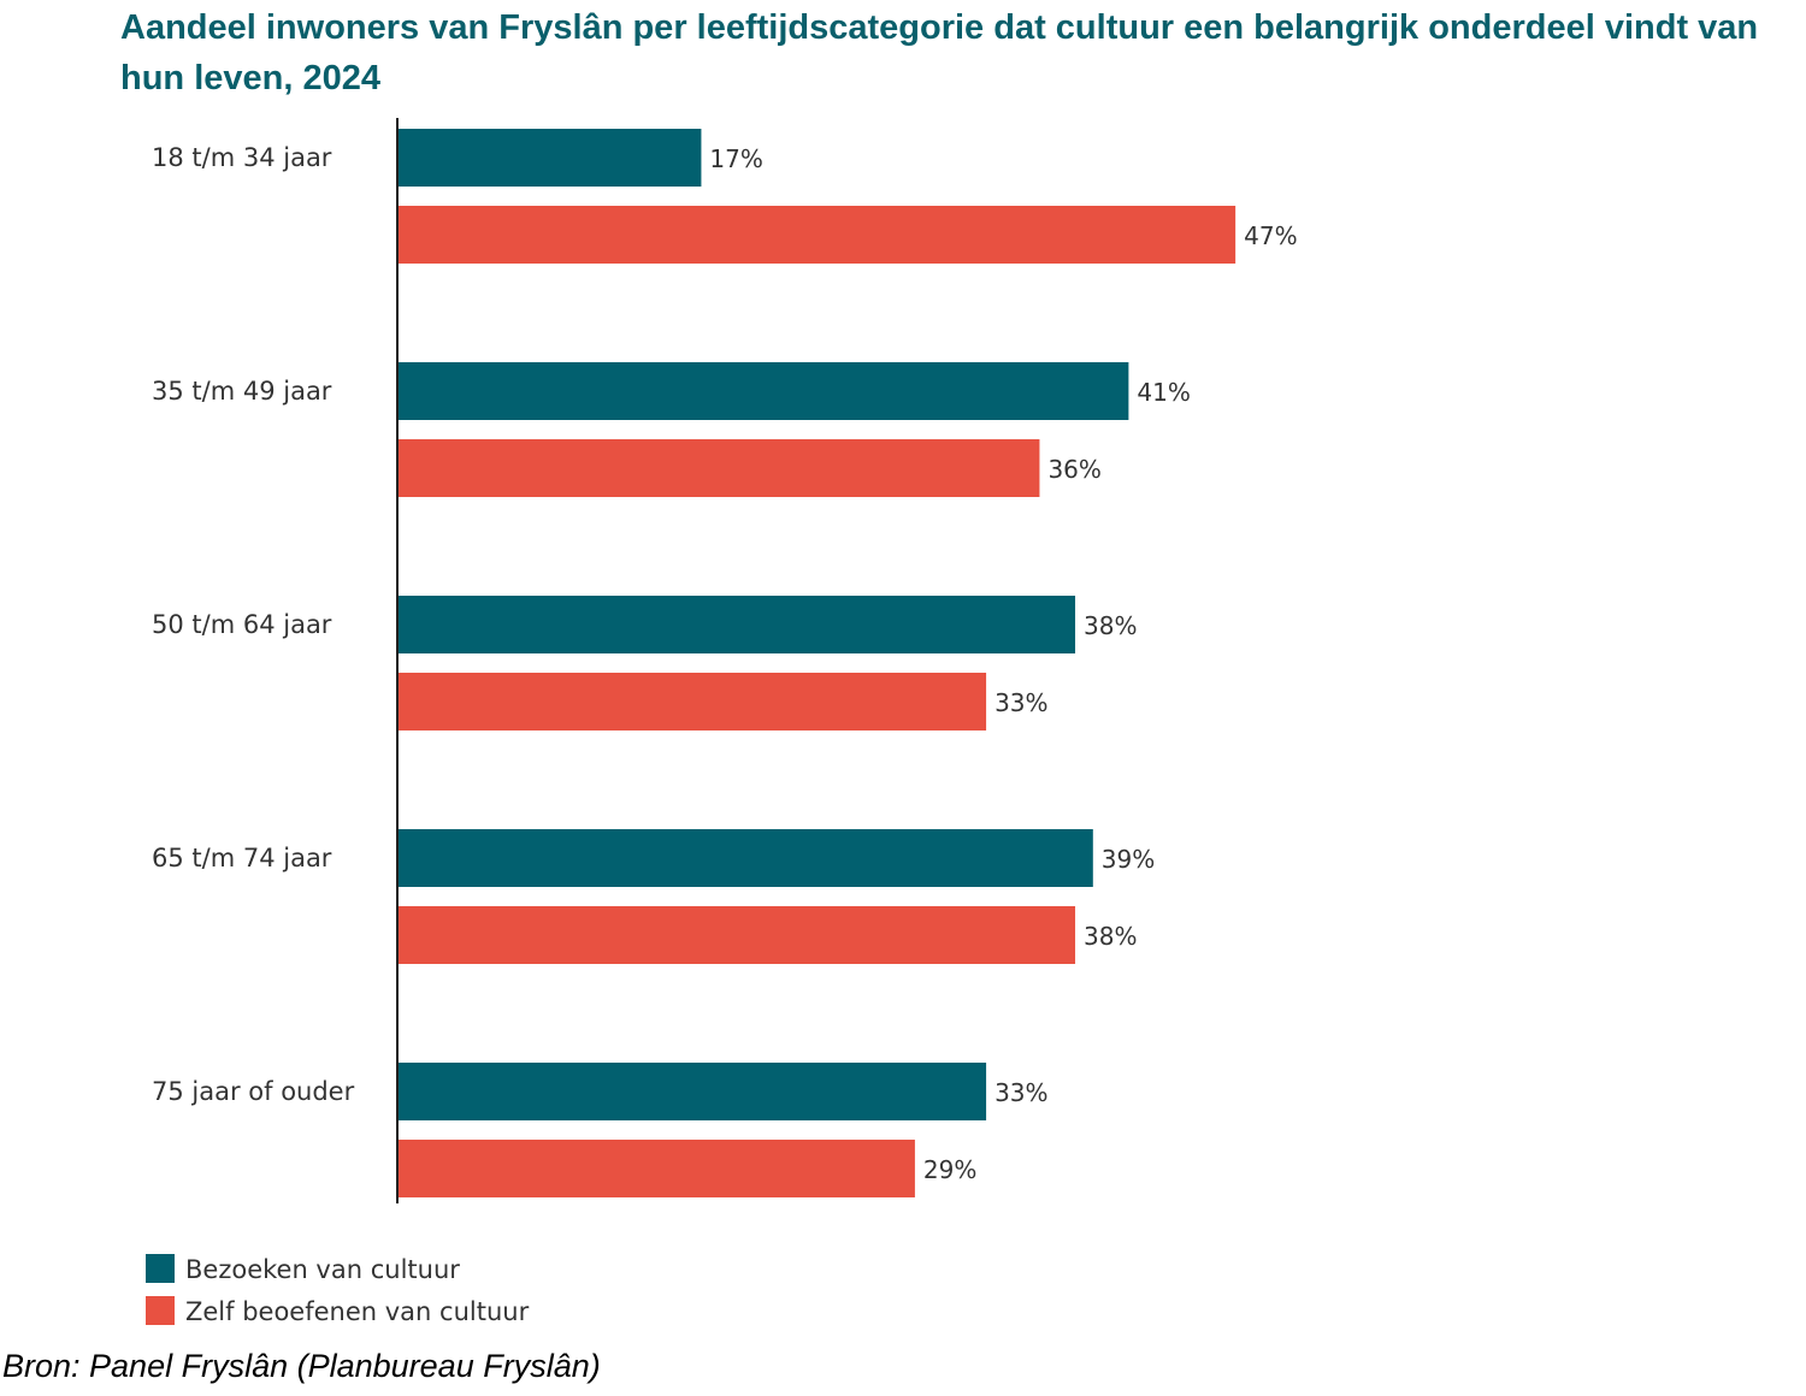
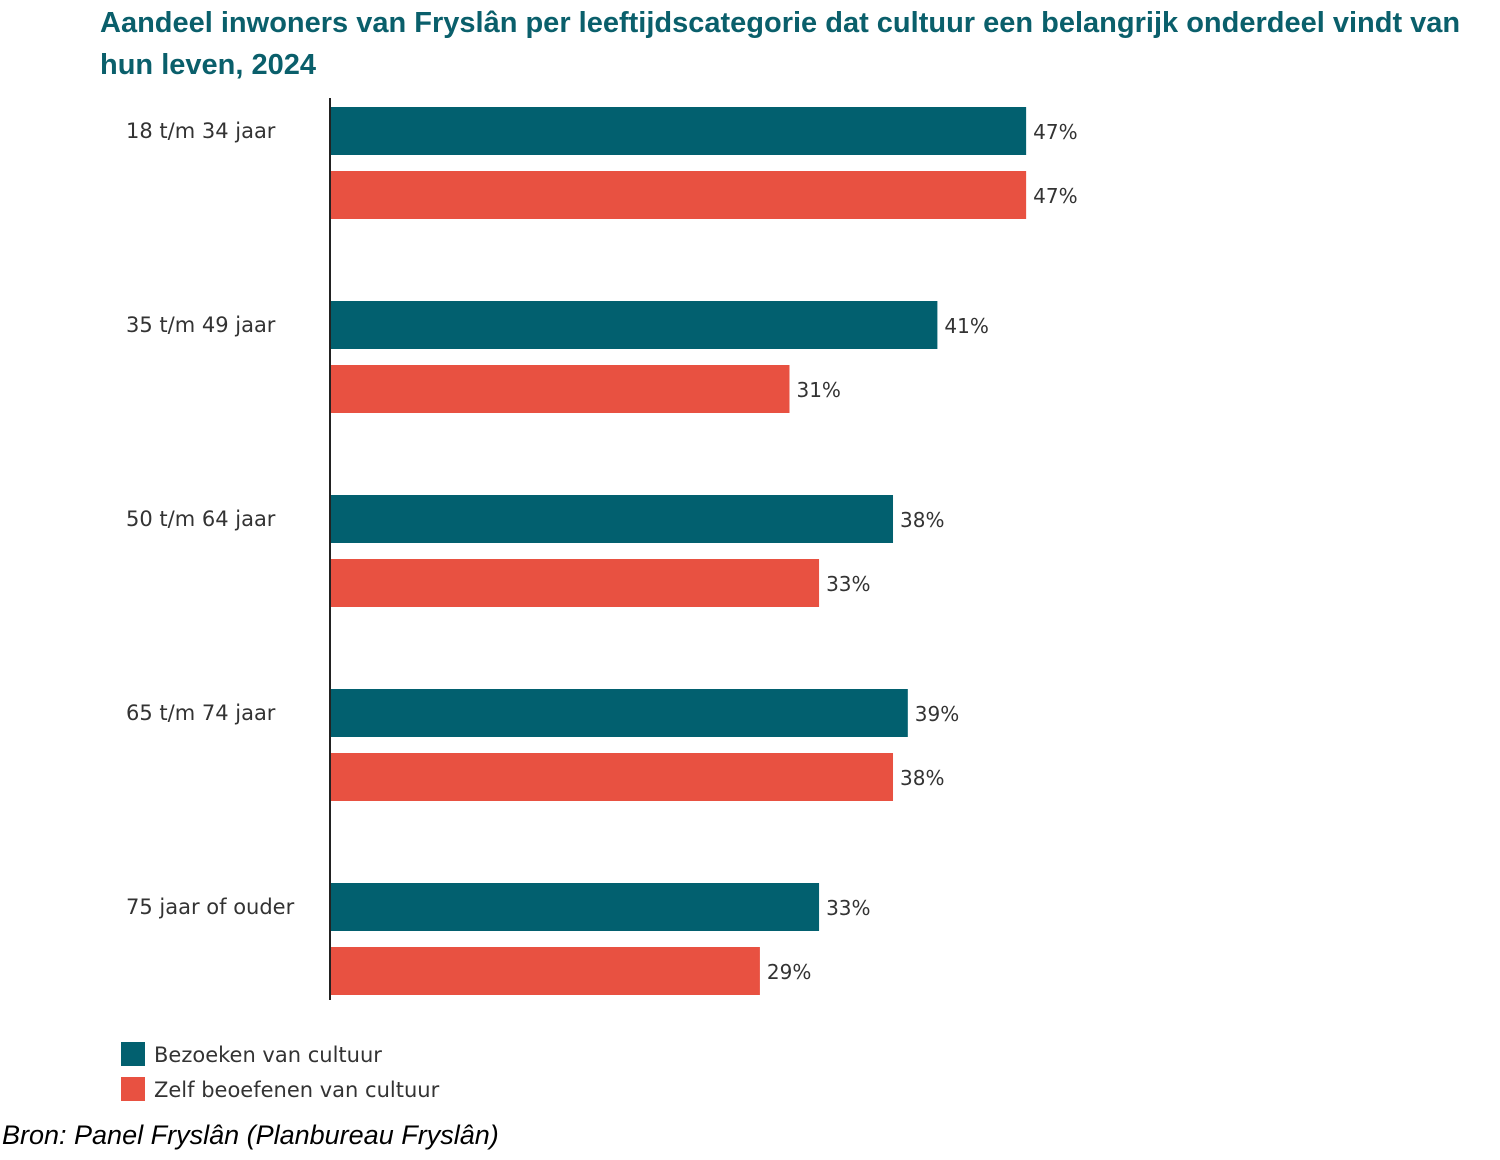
Bezoeken van cultuur/18 t/m 34 jaar: 17% -> 47%
Zelf beoefenen van cultuur/35 t/m 49 jaar: 36% -> 31%
